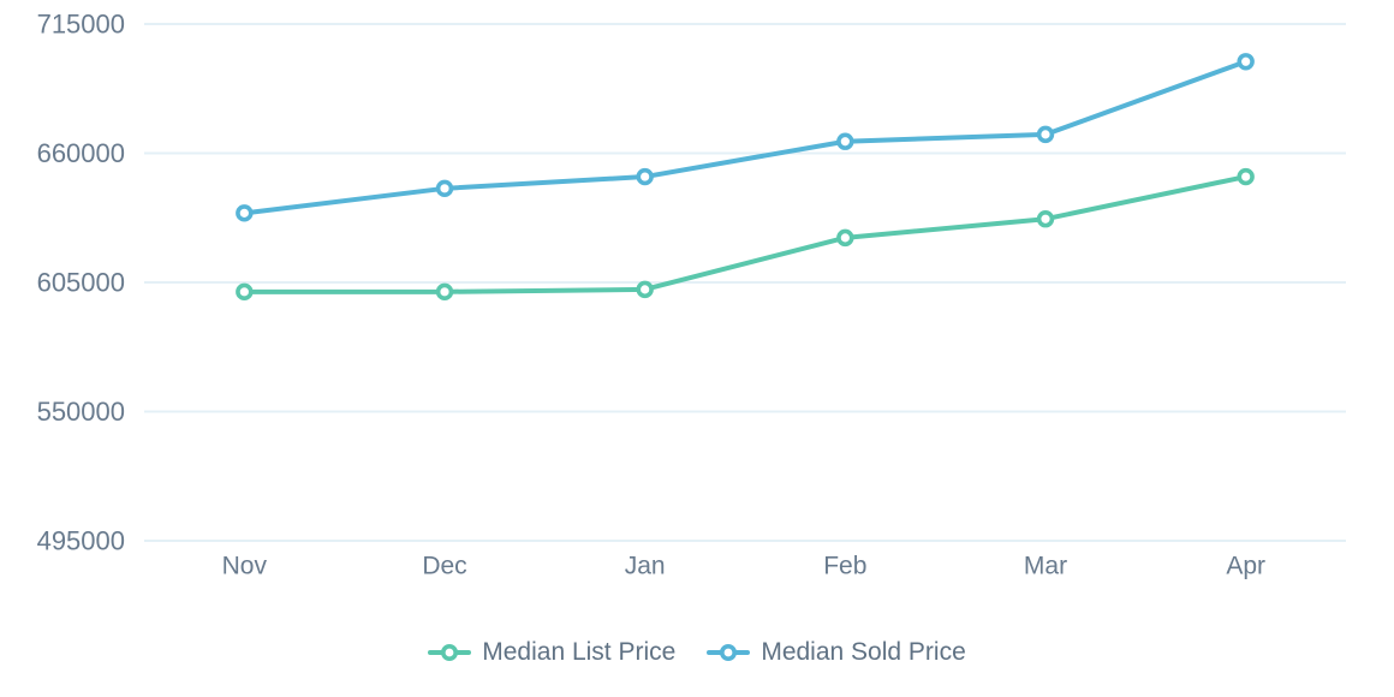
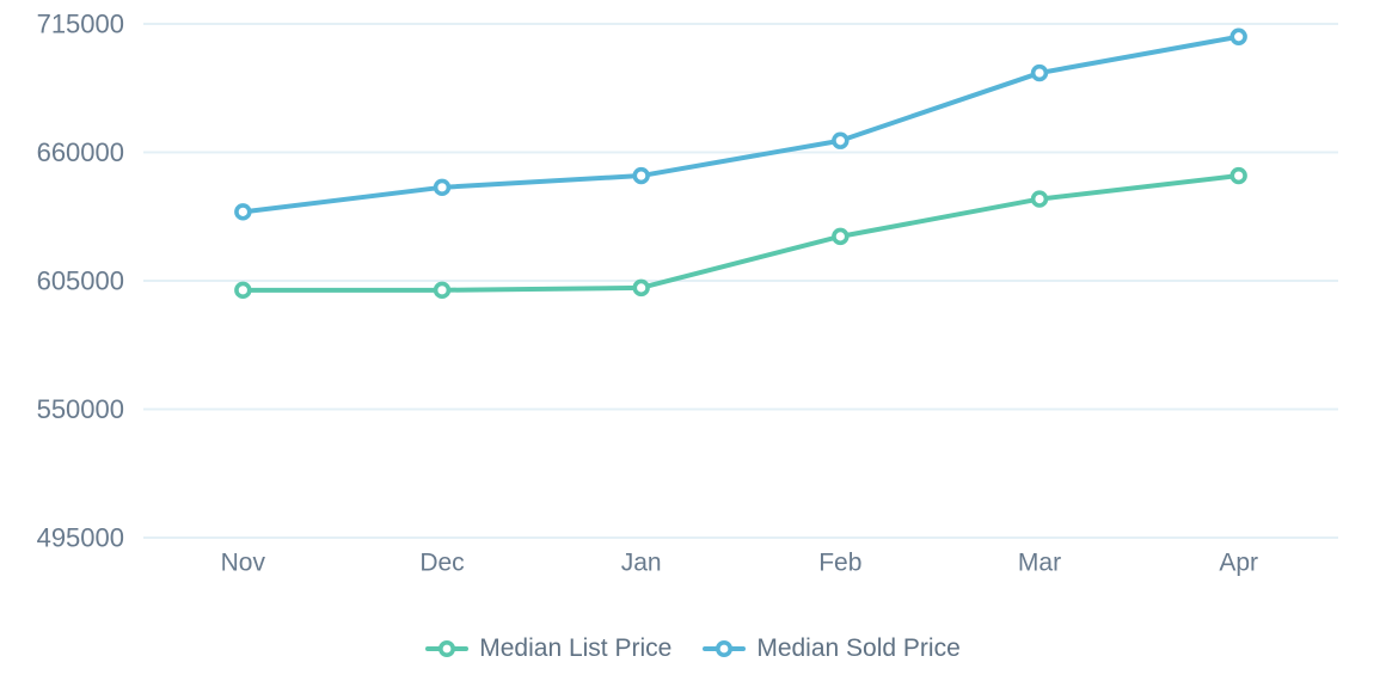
Median List Price/Mar: 632000 -> 640000
Median Sold Price/Mar: 668000 -> 694000
Median Sold Price/Apr: 699000 -> 710000
